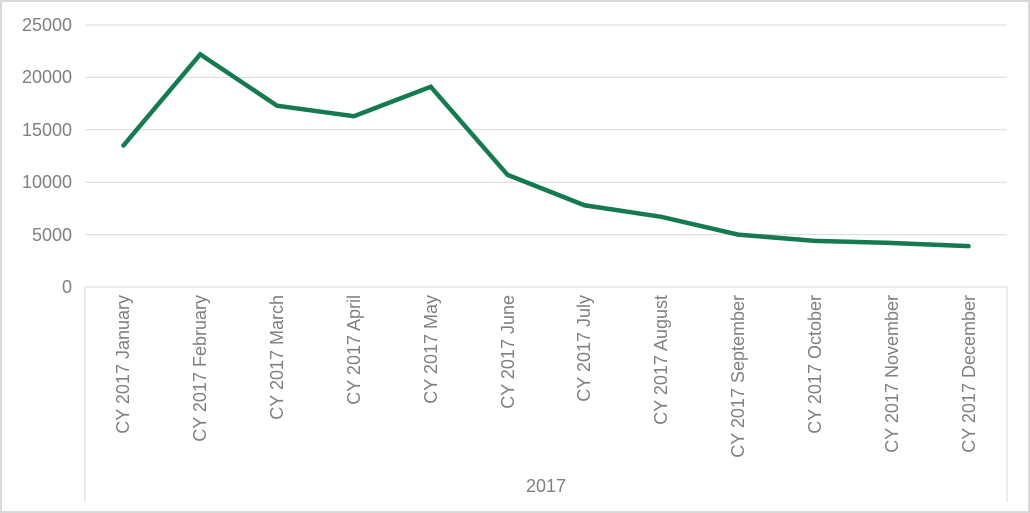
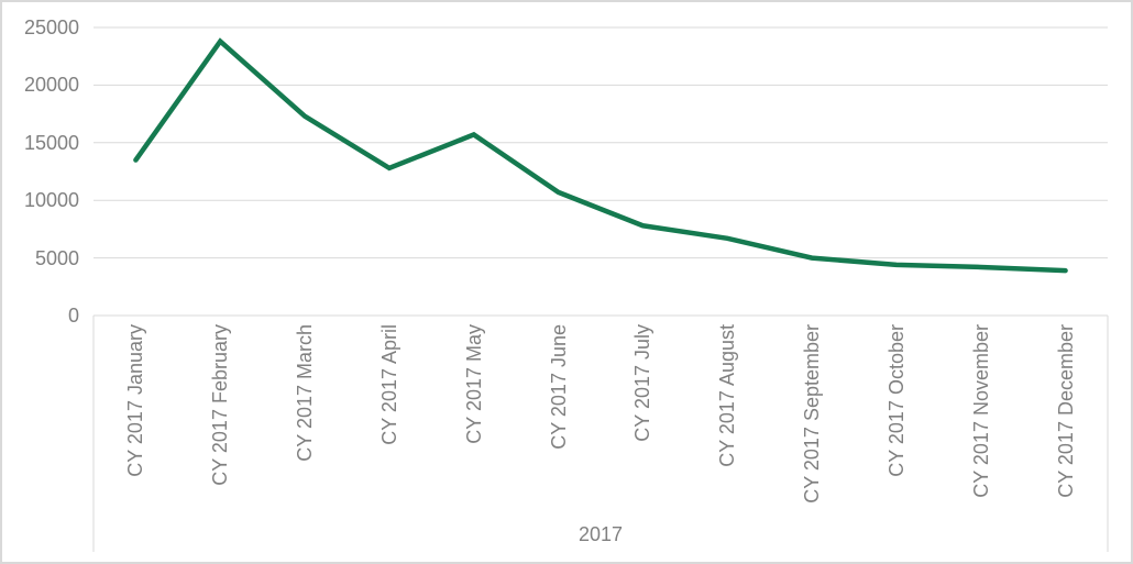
CY 2017 February: 22200 -> 23800
CY 2017 April: 16300 -> 12800
CY 2017 May: 19100 -> 15700
